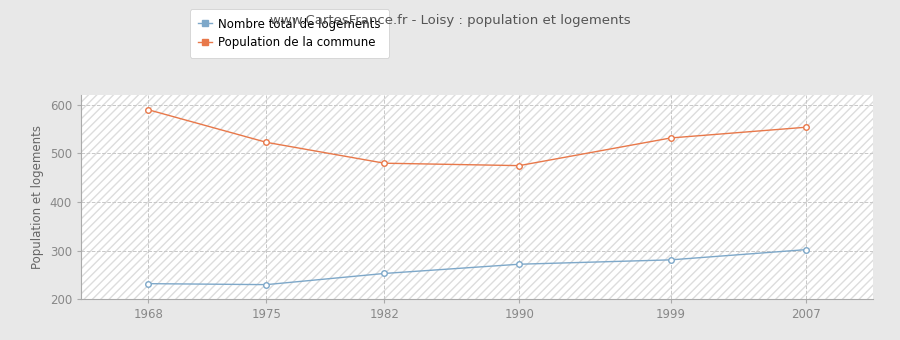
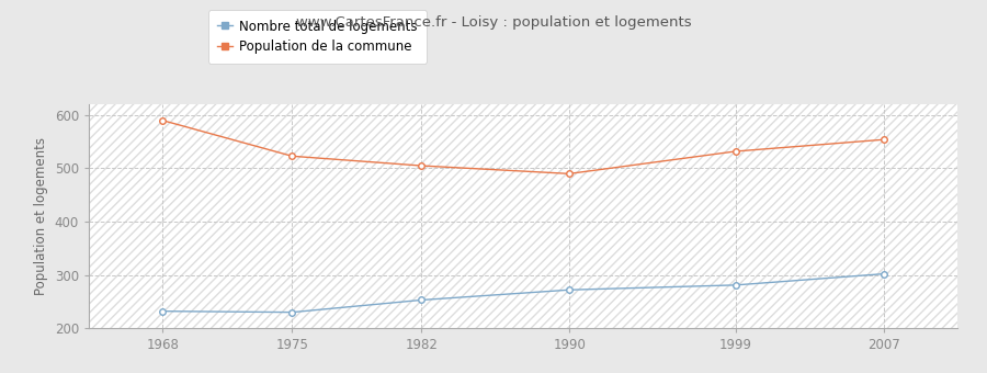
Population de la commune/1982: 480 -> 505
Population de la commune/1990: 475 -> 490
